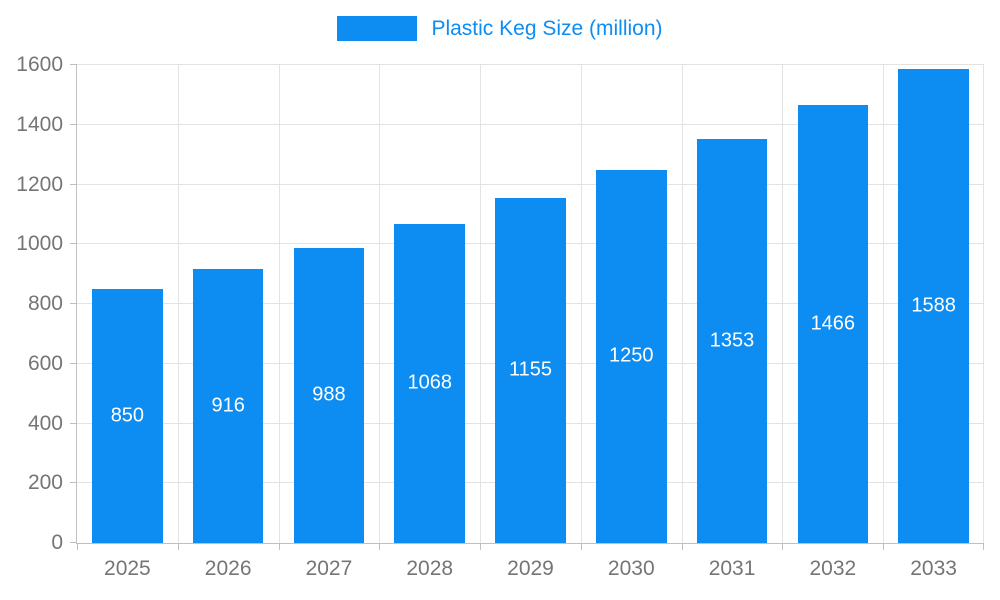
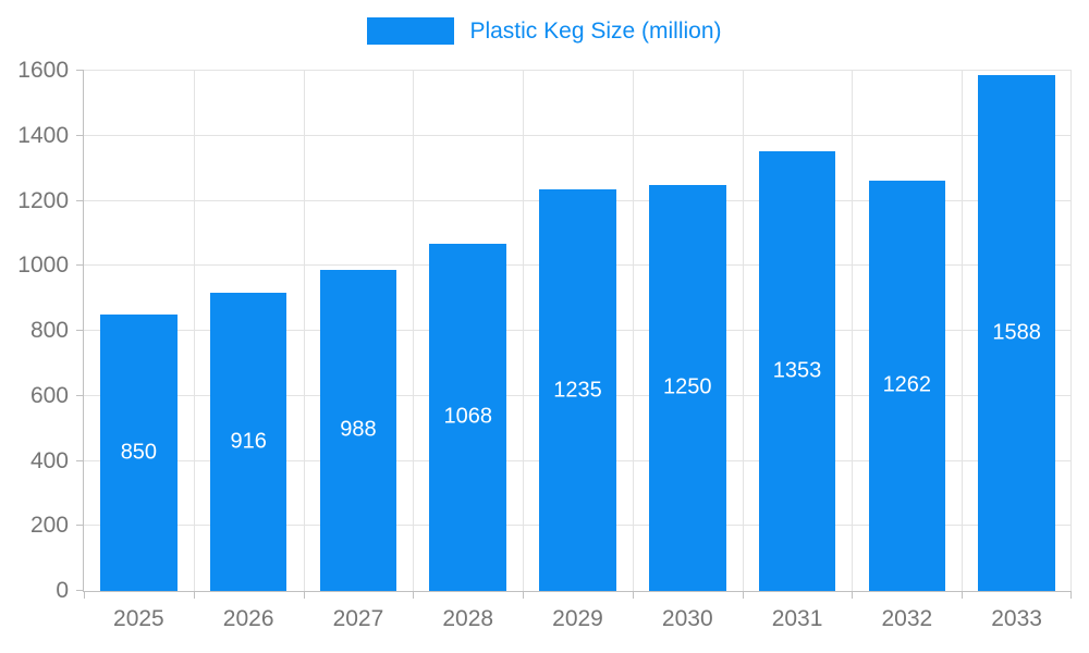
2029: 1155 -> 1235
2032: 1466 -> 1262
